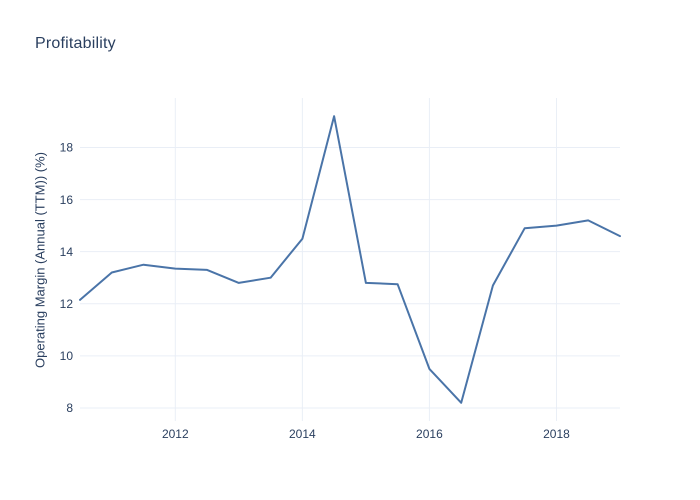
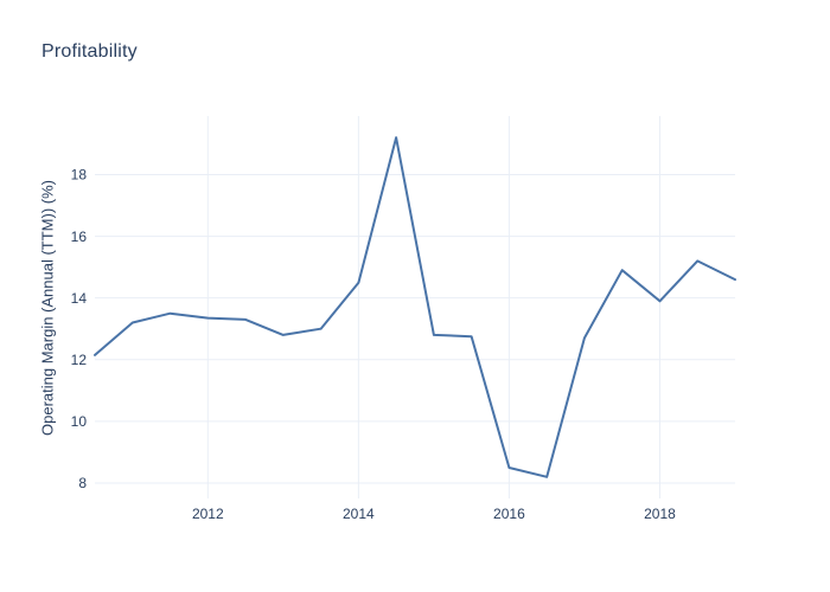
2016: 9.5 -> 8.5
2018: 15.0 -> 13.9
